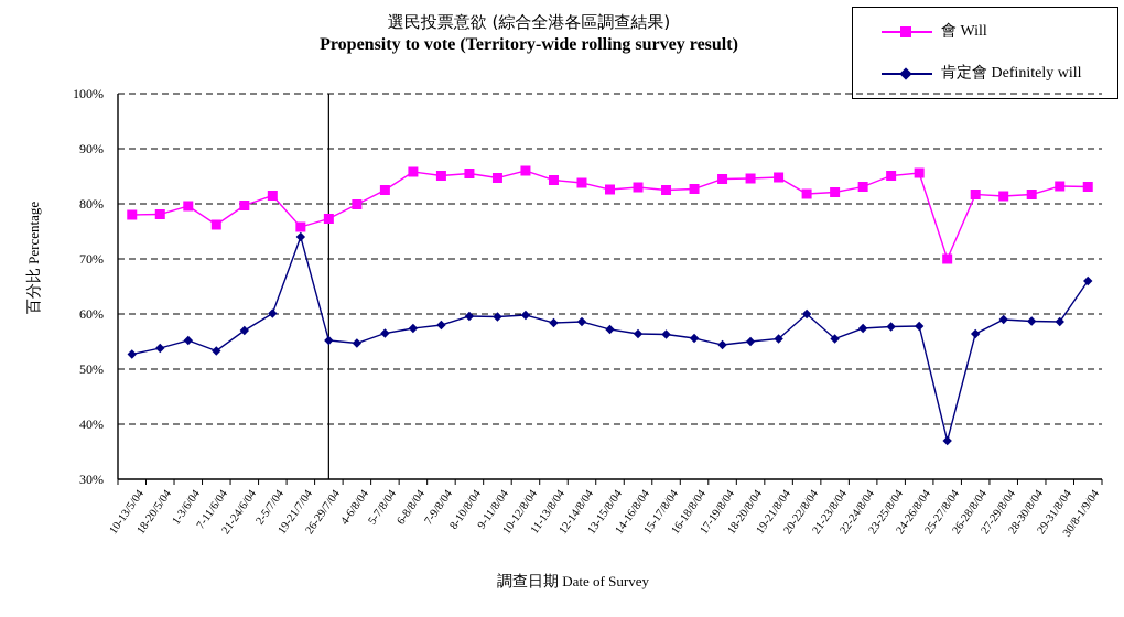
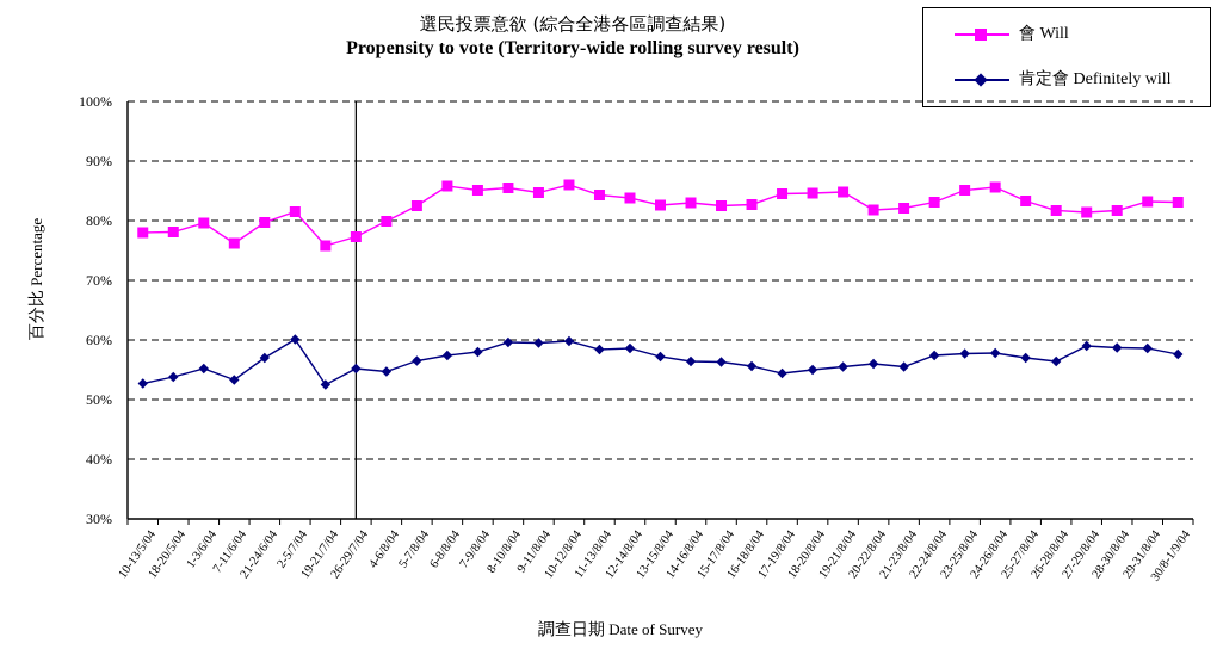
肯定會 Definitely will/19-21/7/04: 74% -> 52%
肯定會 Definitely will/20-22/8/04: 60% -> 56%
會 Will/25-27/8/04: 70% -> 83%
肯定會 Definitely will/25-27/8/04: 37% -> 57%
肯定會 Definitely will/30/8-1/9/04: 66% -> 58%
